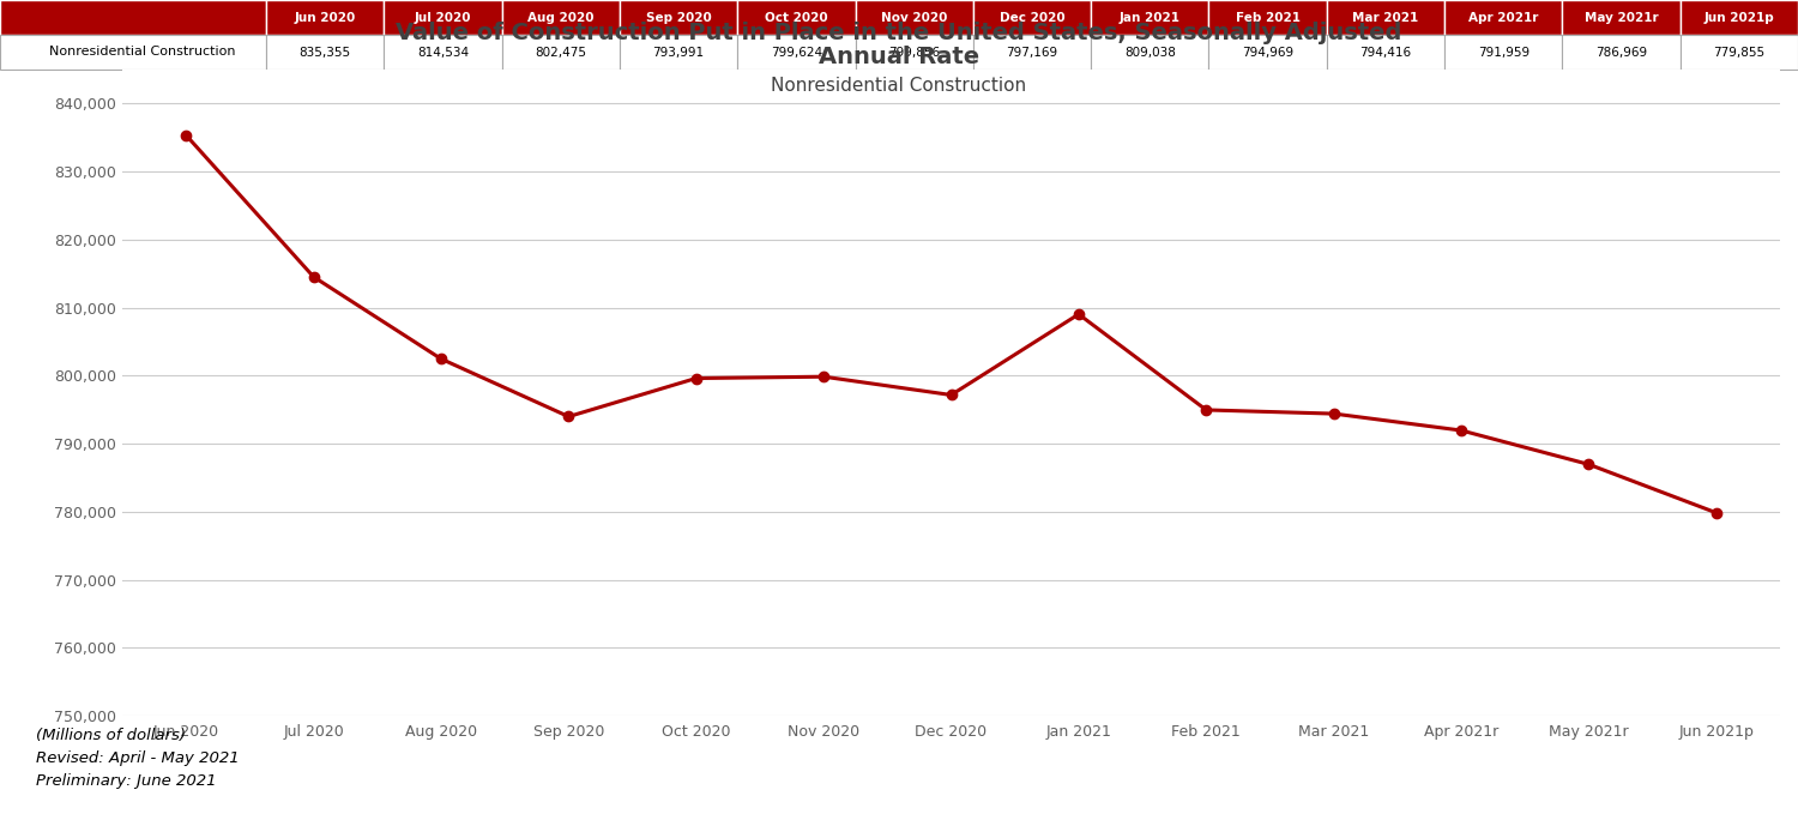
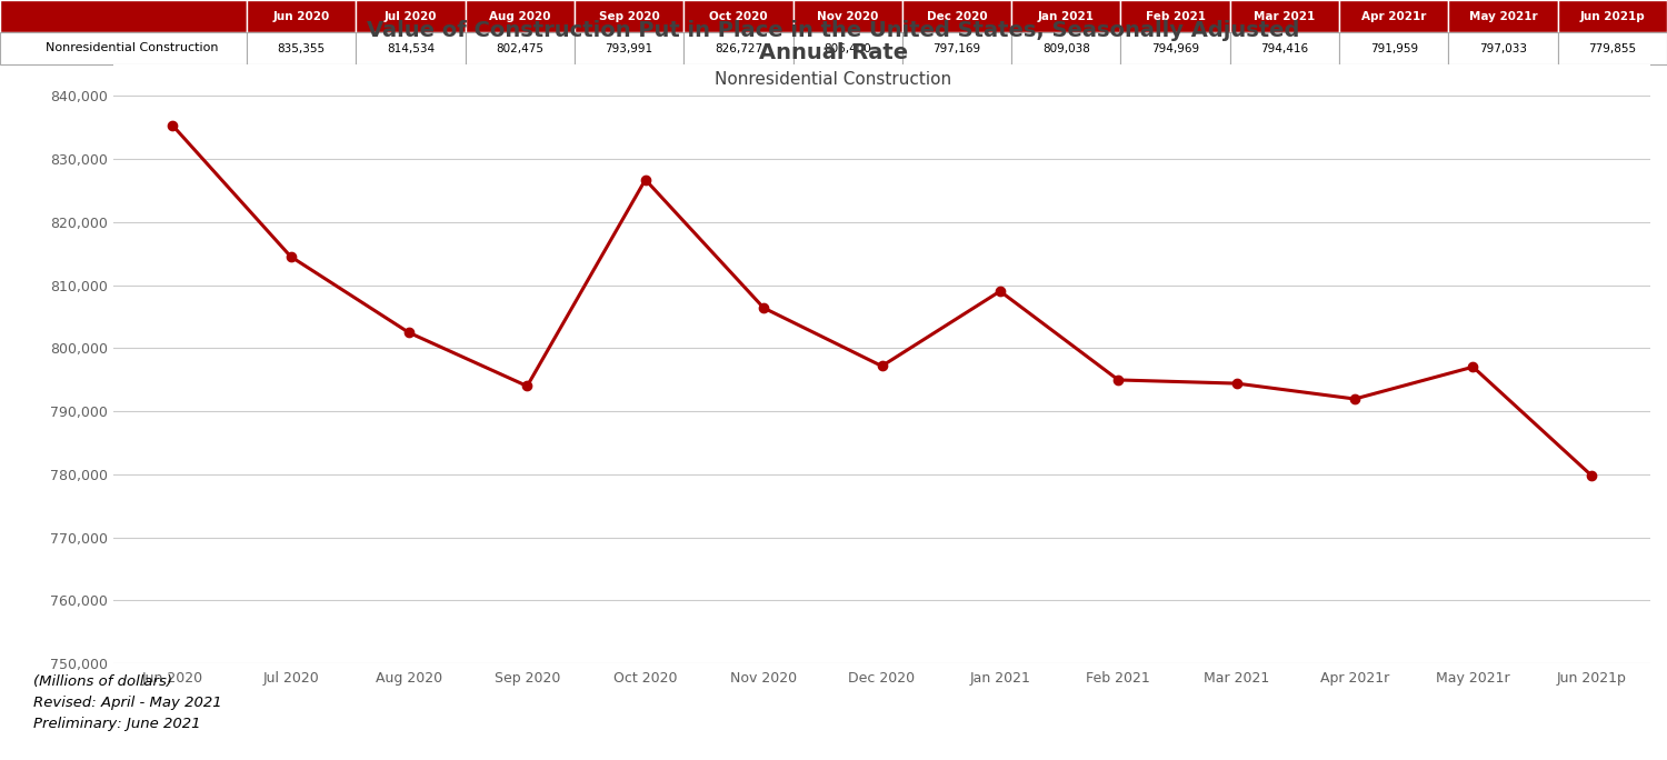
Oct 2020: 799,624 -> 826,727
Nov 2020: 799,900 -> 806,400
May 2021r: 786,969 -> 797,033
